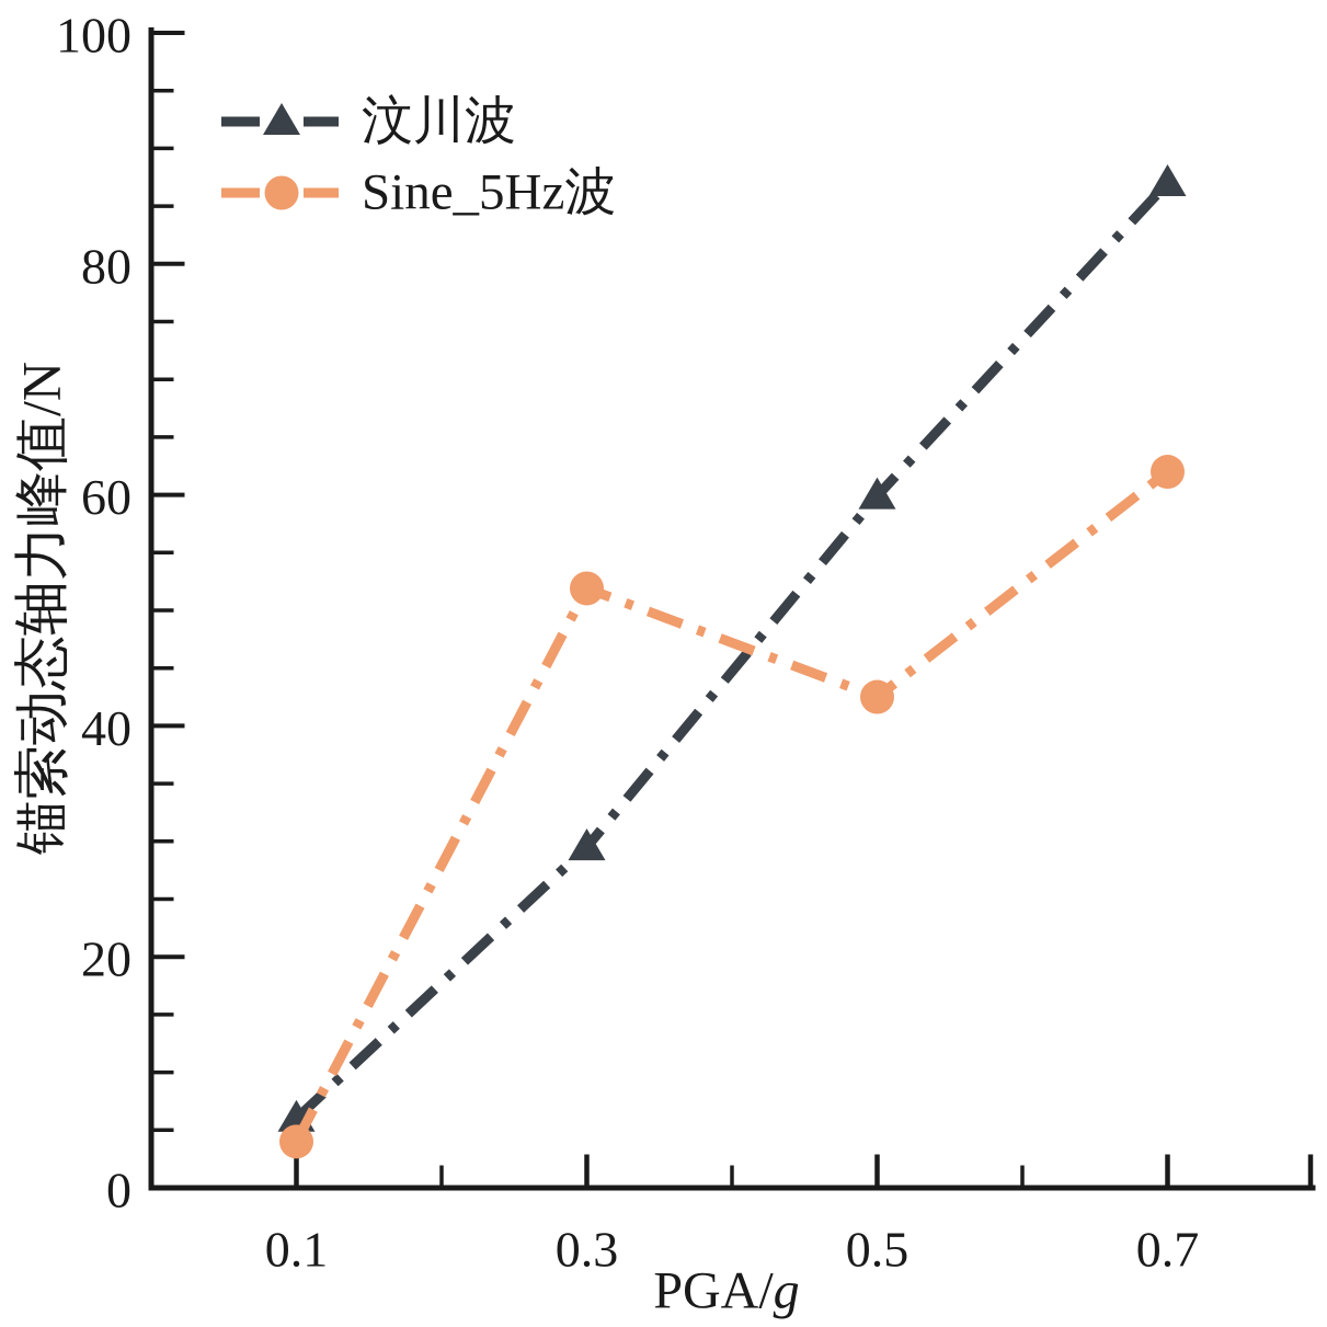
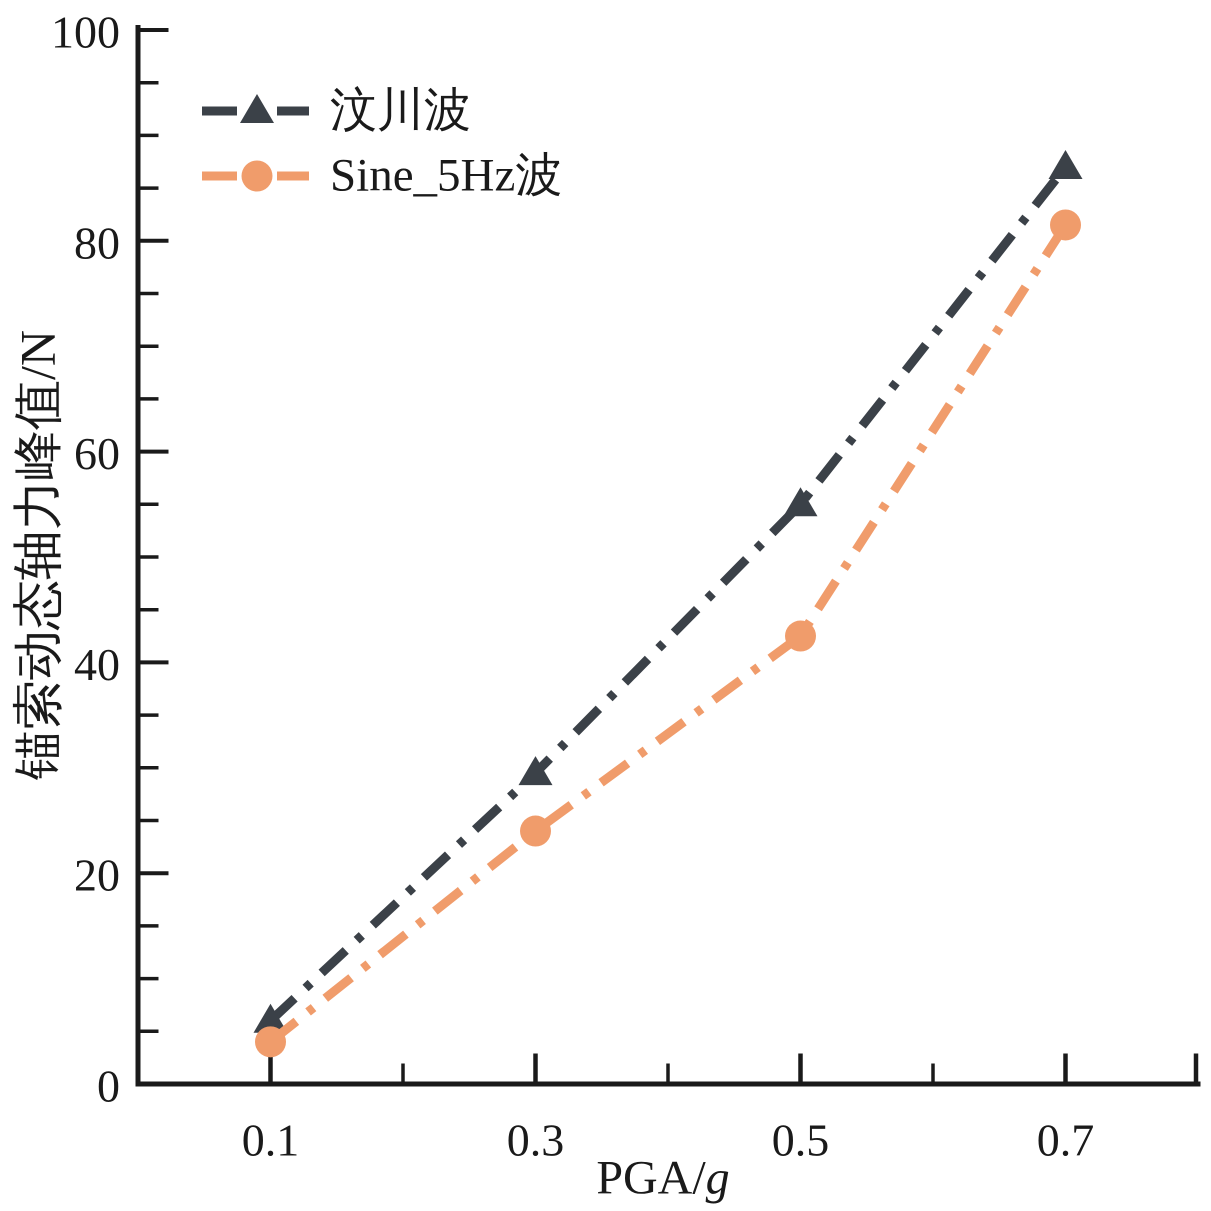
Sine_5Hz波/0.3: 51.9 -> 24.0
汶川波/0.5: 59.9 -> 55.0
Sine_5Hz波/0.7: 62.0 -> 81.5
